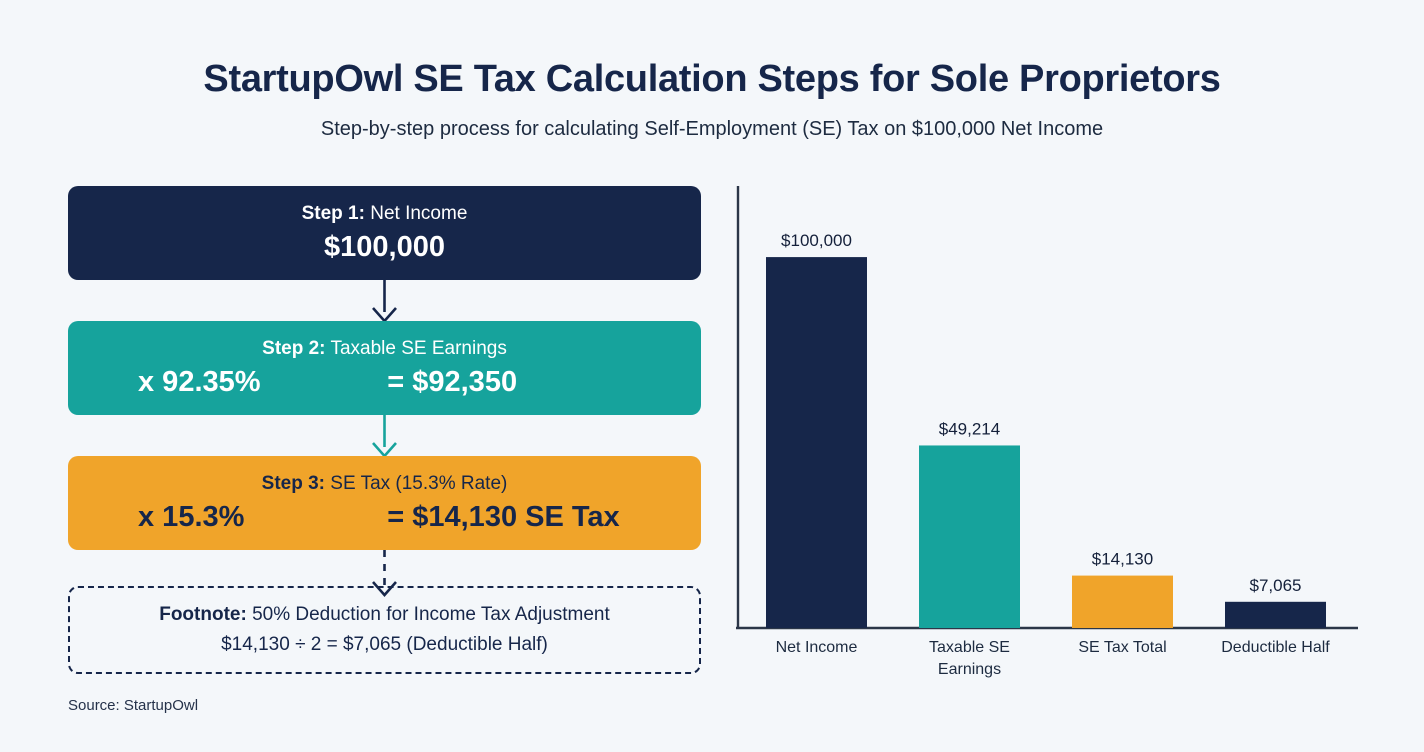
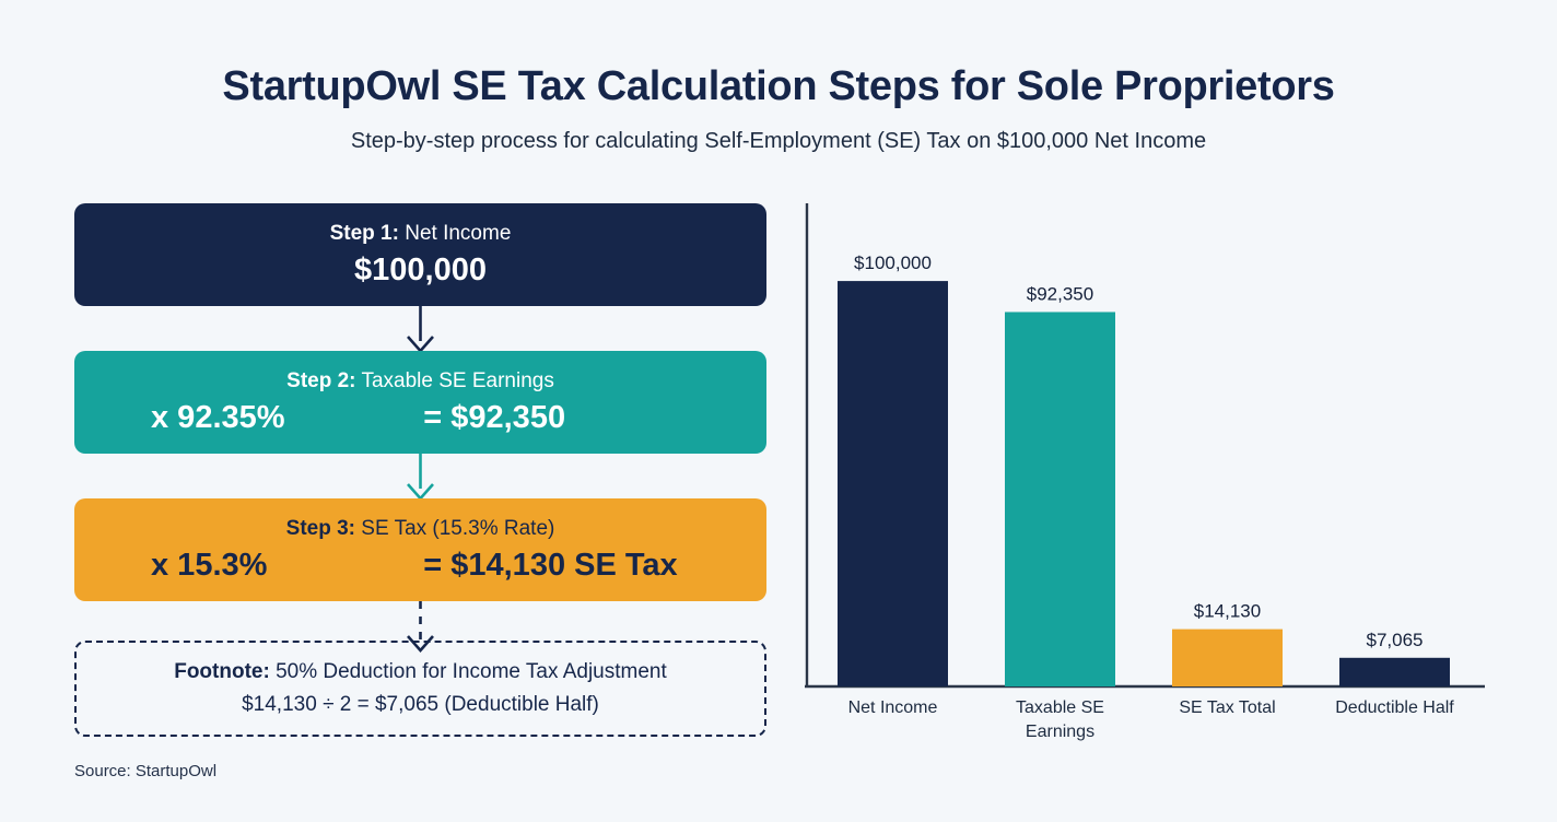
Taxable SE Earnings: $49,214 -> $92,350
